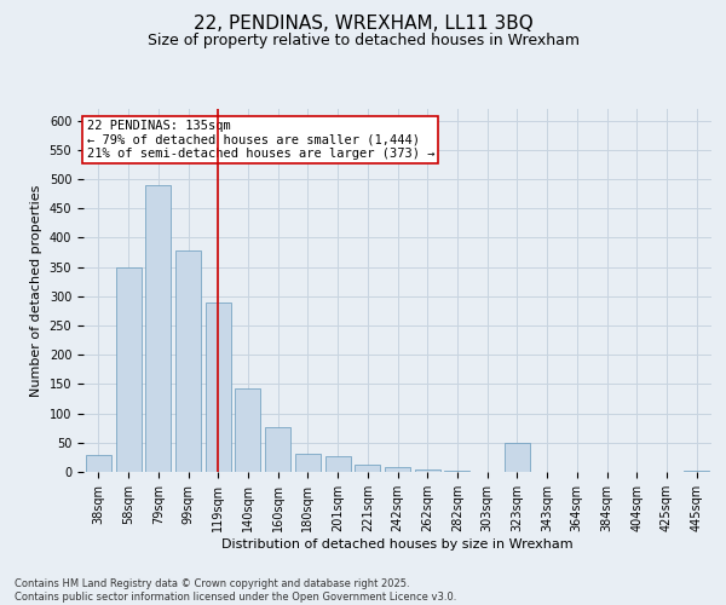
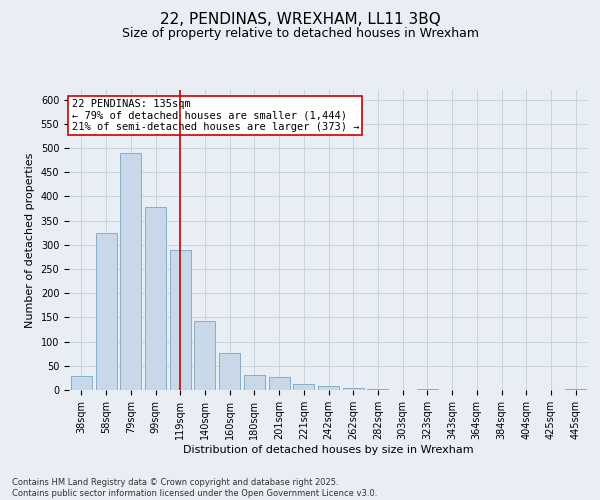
58sqm: 350 -> 325
323sqm: 50 -> 3
